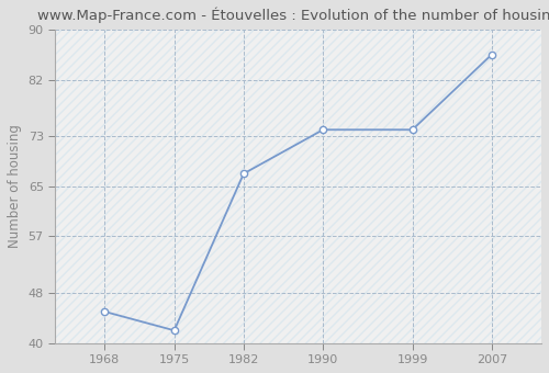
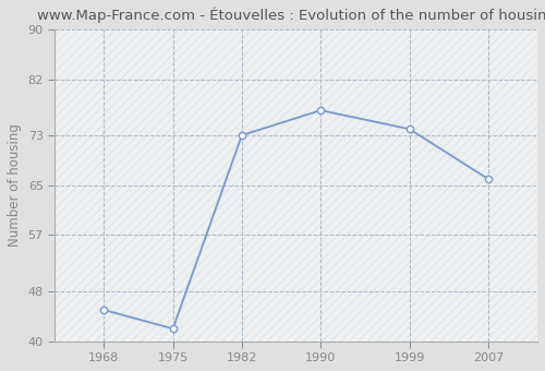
1982: 67 -> 73
1990: 74 -> 77
2007: 86 -> 66
